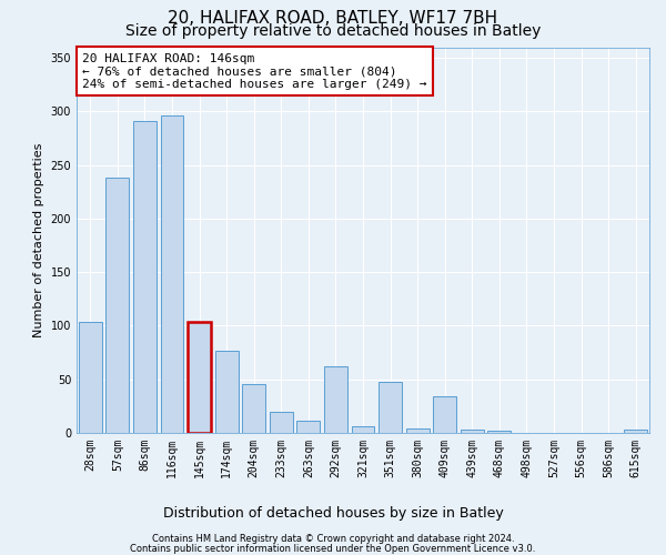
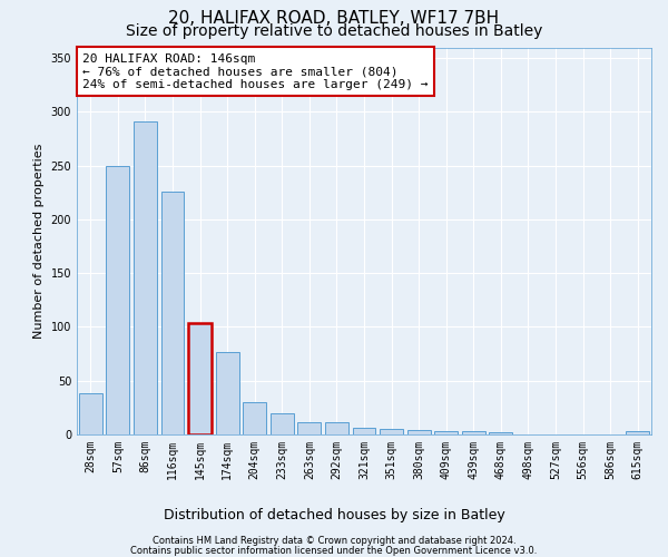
28sqm: 104 -> 38
57sqm: 238 -> 250
116sqm: 296 -> 226
204sqm: 46 -> 30
292sqm: 62 -> 11
351sqm: 48 -> 5
409sqm: 34 -> 3
